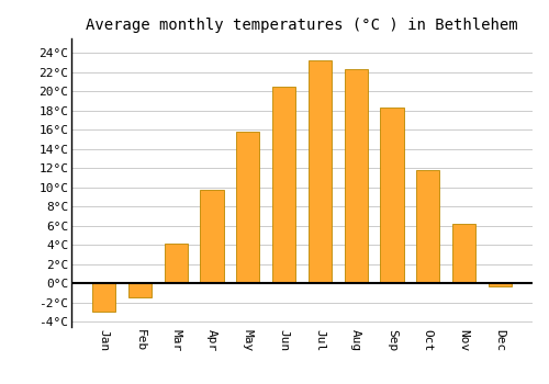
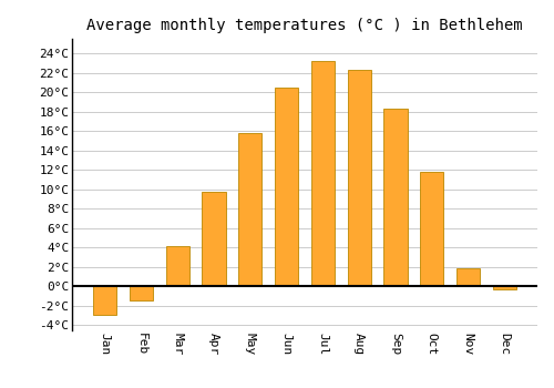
Nov: 6.2°C -> 1.8°C
